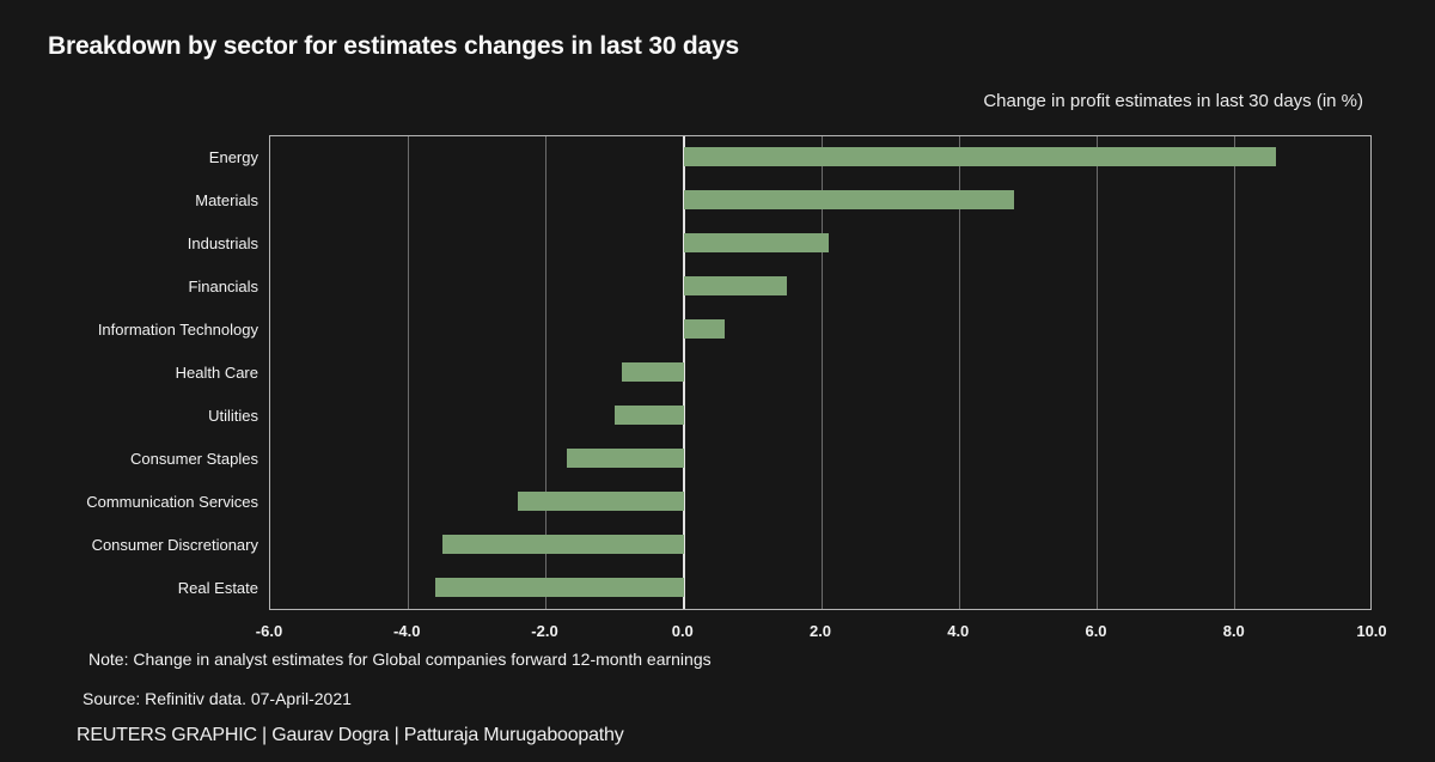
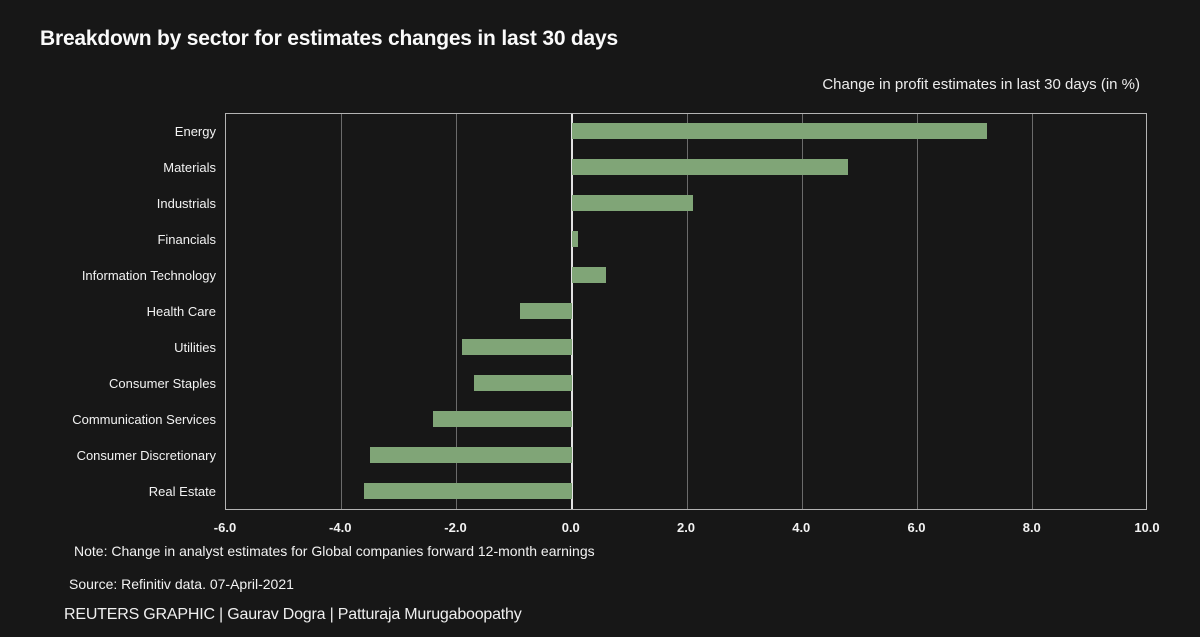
Energy: 8.6 -> 7.2
Financials: 1.5 -> 0.1
Utilities: -1.0 -> -1.9
